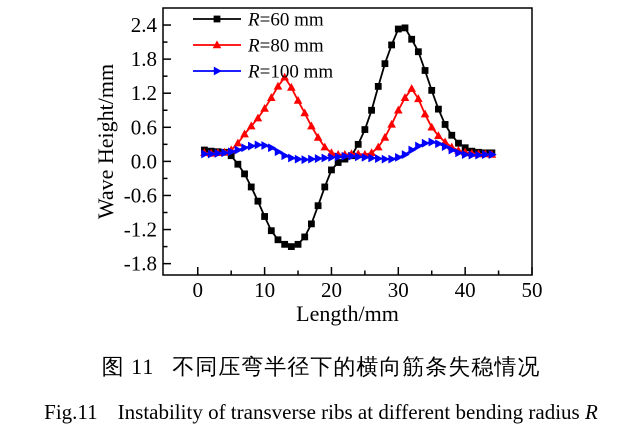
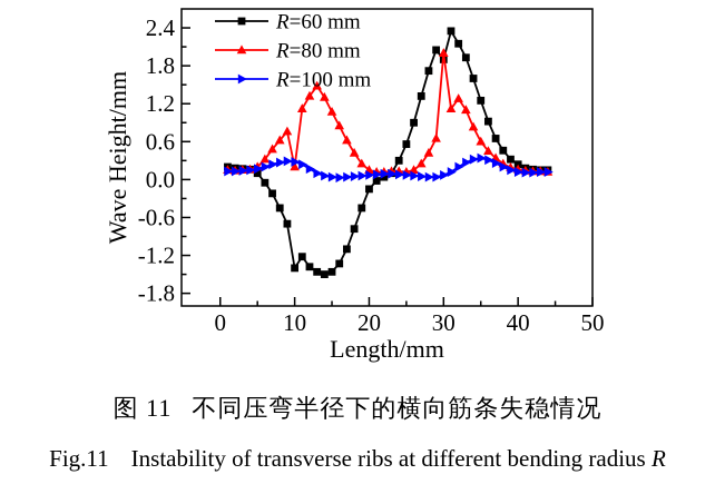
R=60 mm/10: -1.0 -> -1.4
R=80 mm/10: 0.9 -> 0.2
R=60 mm/30: 2.3 -> 1.9
R=80 mm/30: 0.9 -> 2.0
